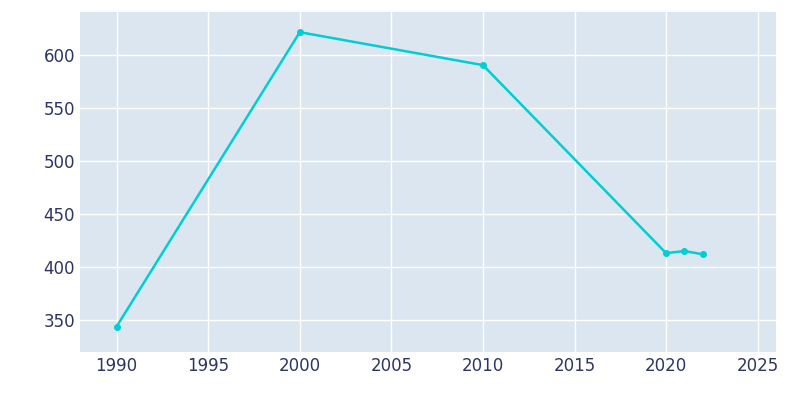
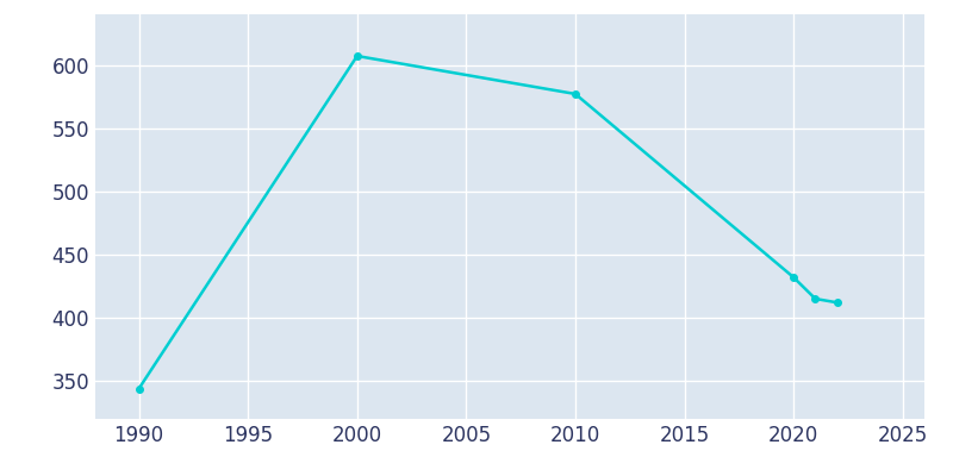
2000: 621 -> 607
2010: 590 -> 577
2020: 413 -> 432
